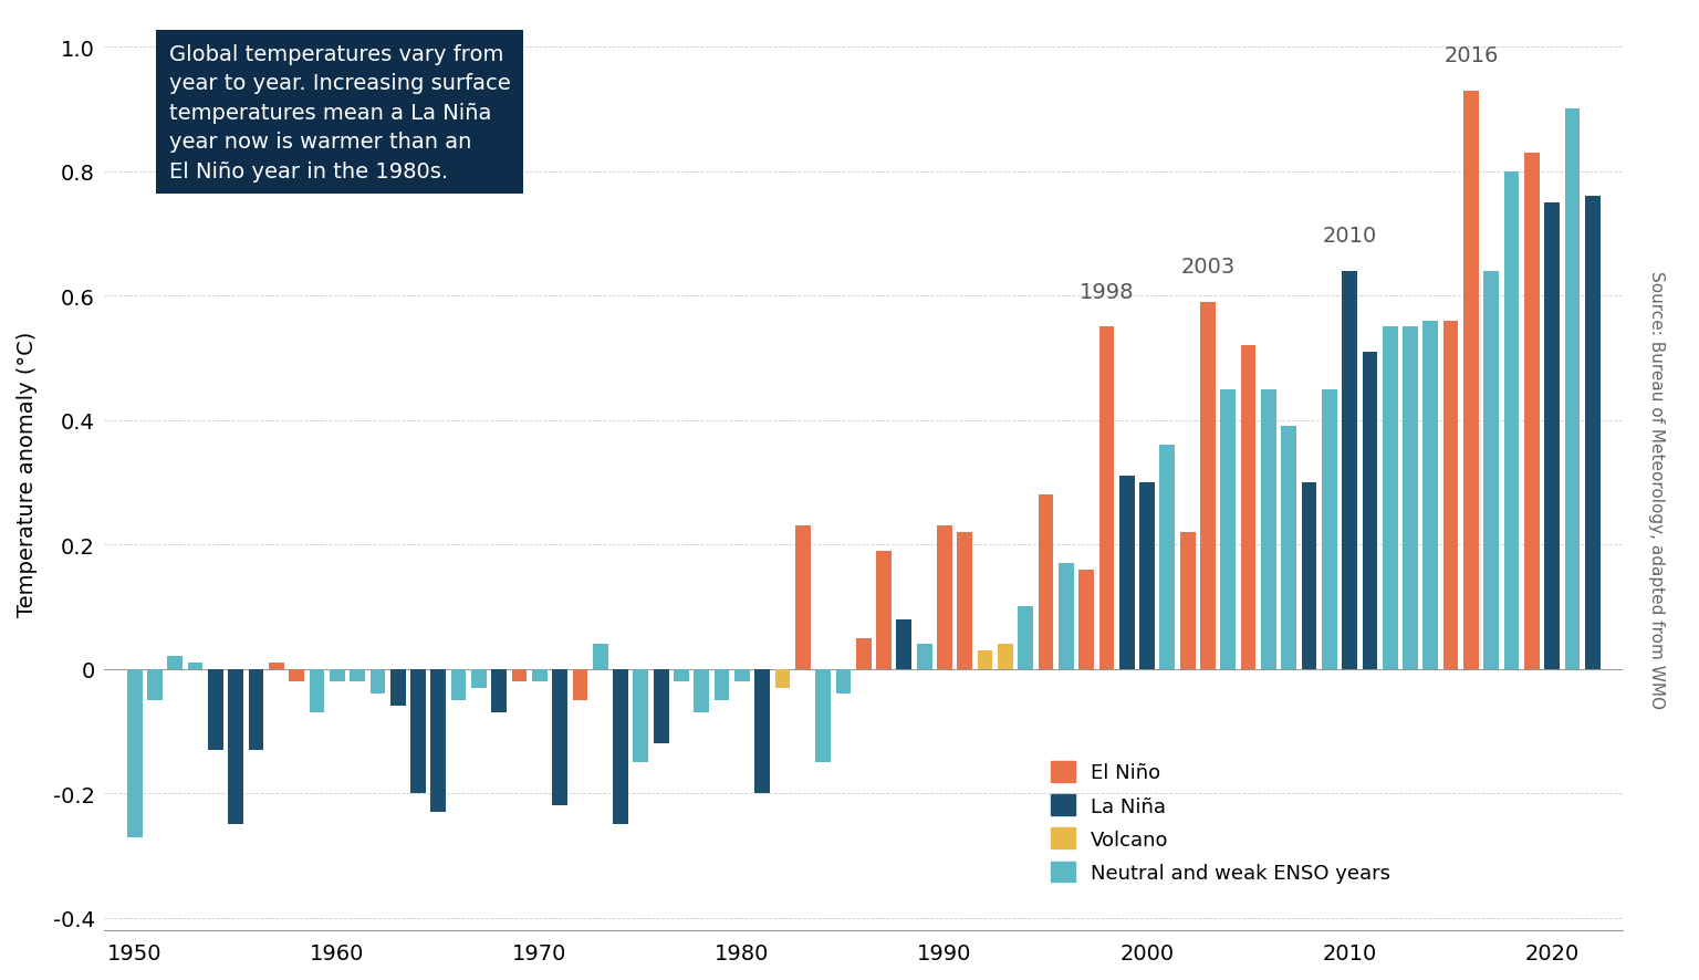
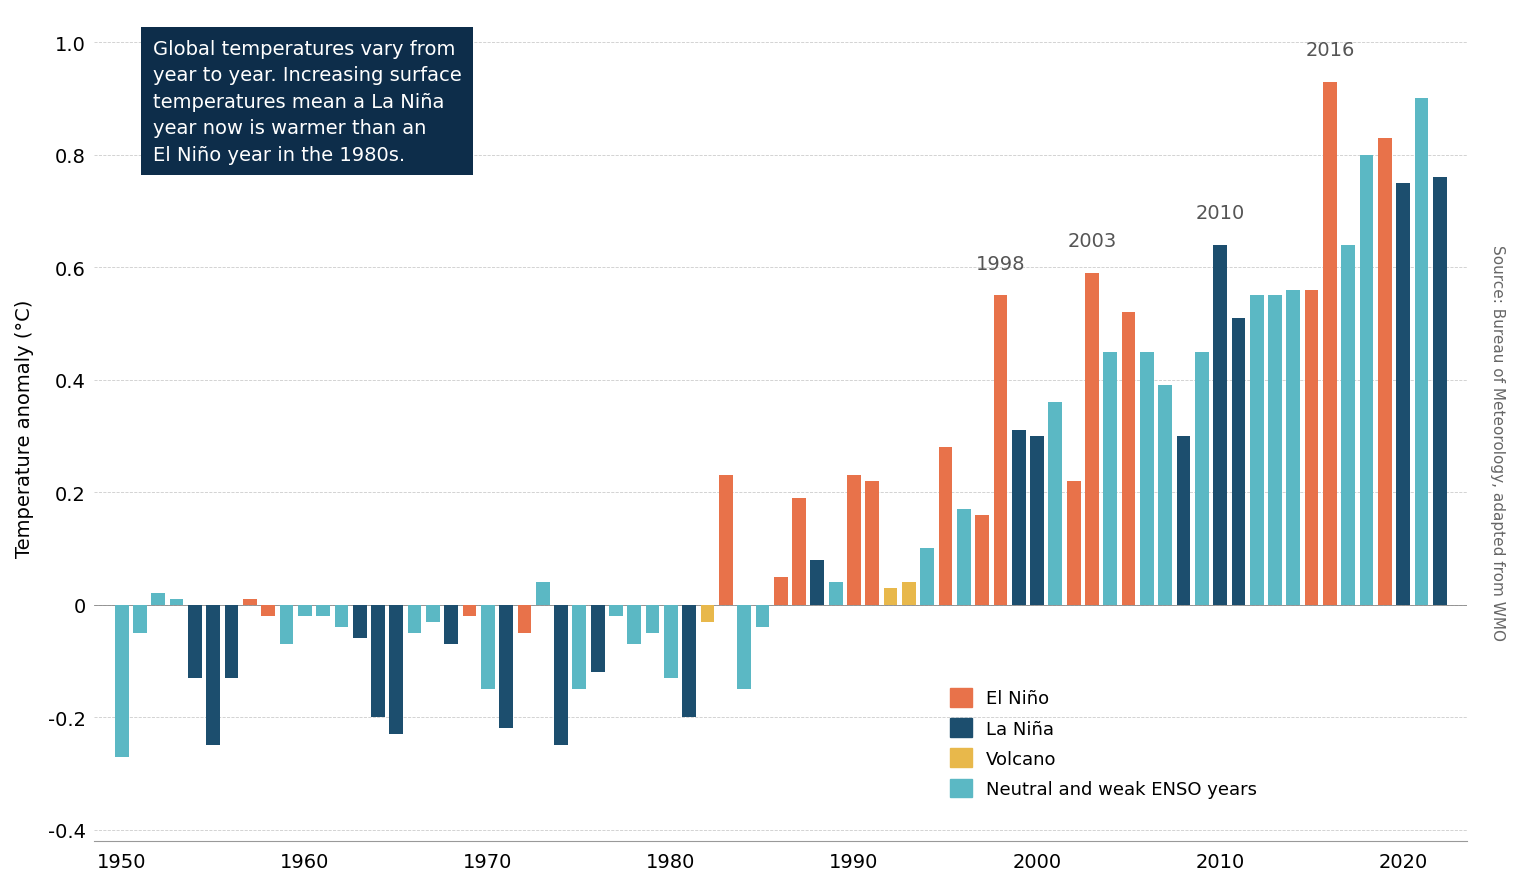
1970: -0.02 -> -0.15
1980: -0.02 -> -0.13
